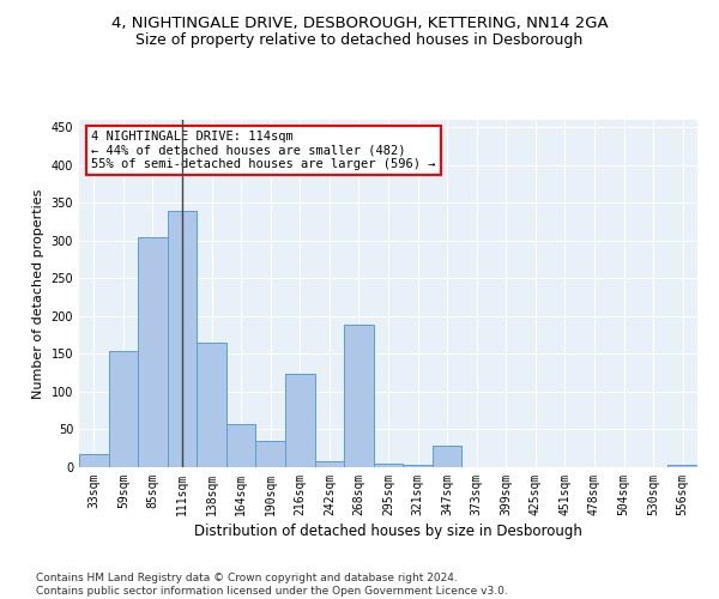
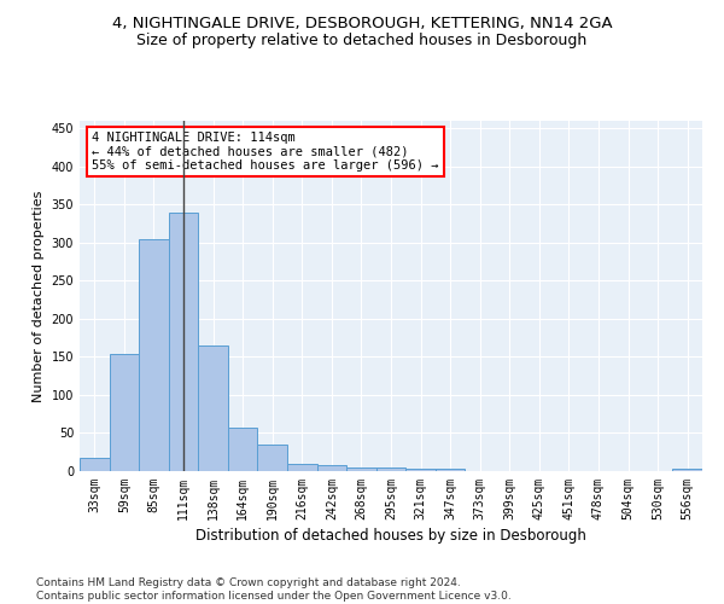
216sqm: 124 -> 10
268sqm: 188 -> 5
347sqm: 28 -> 3
